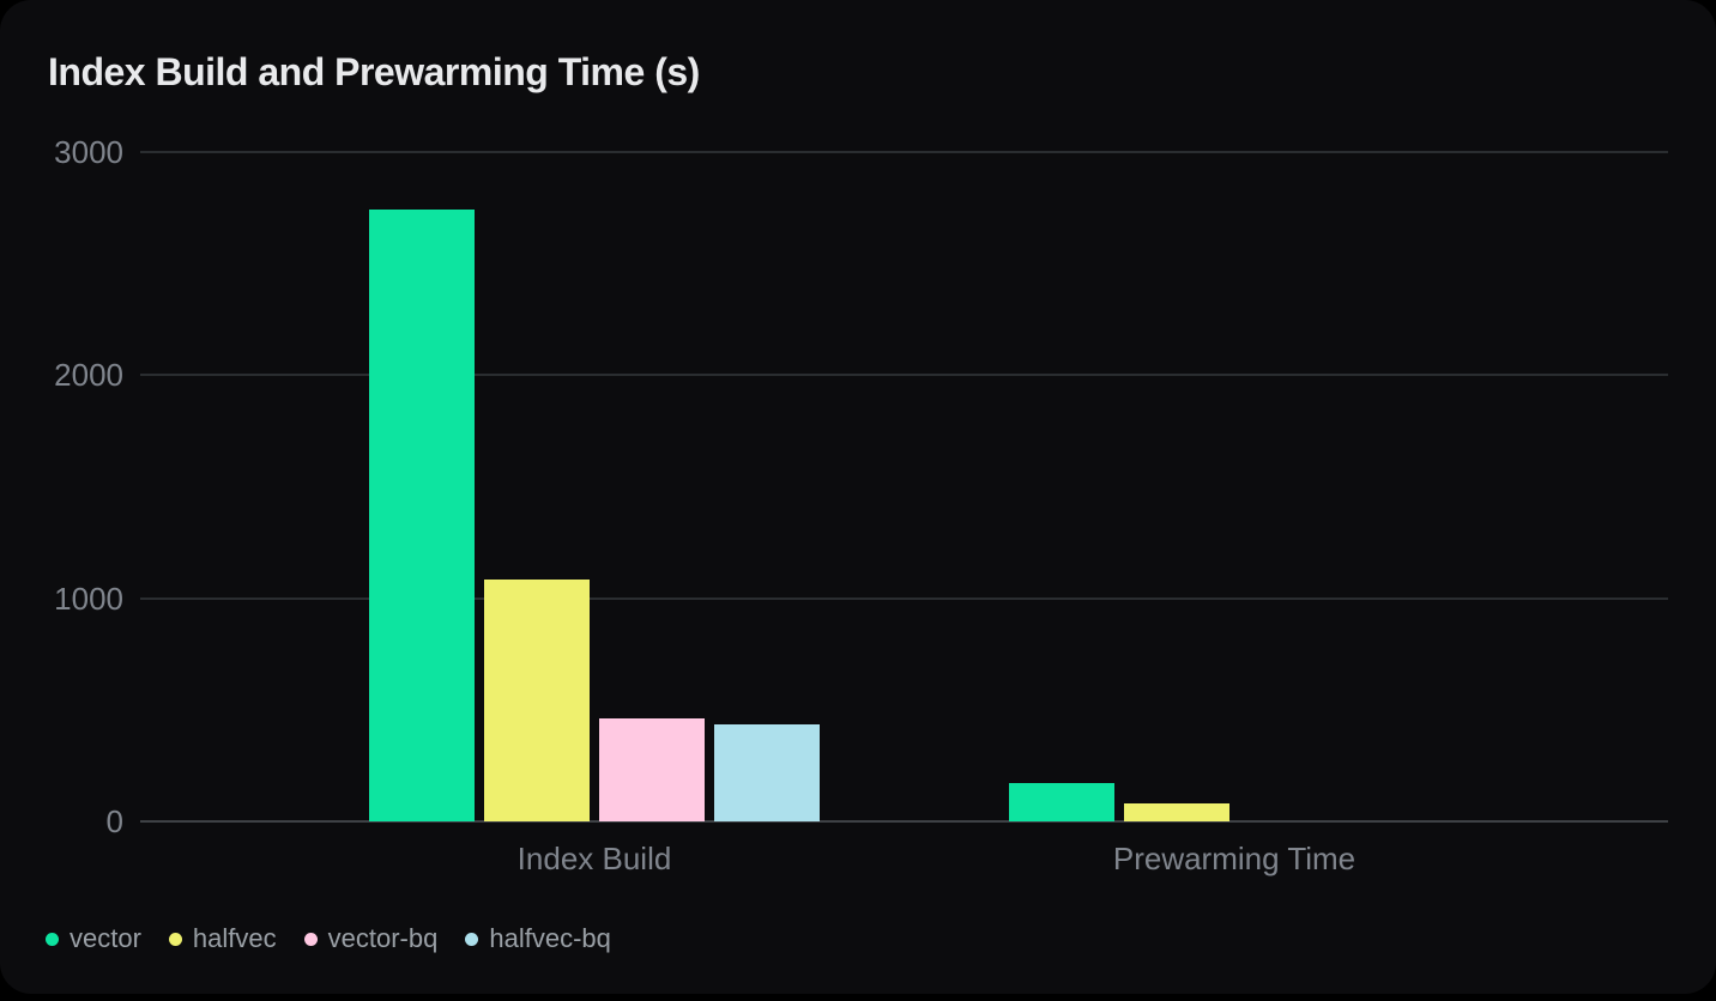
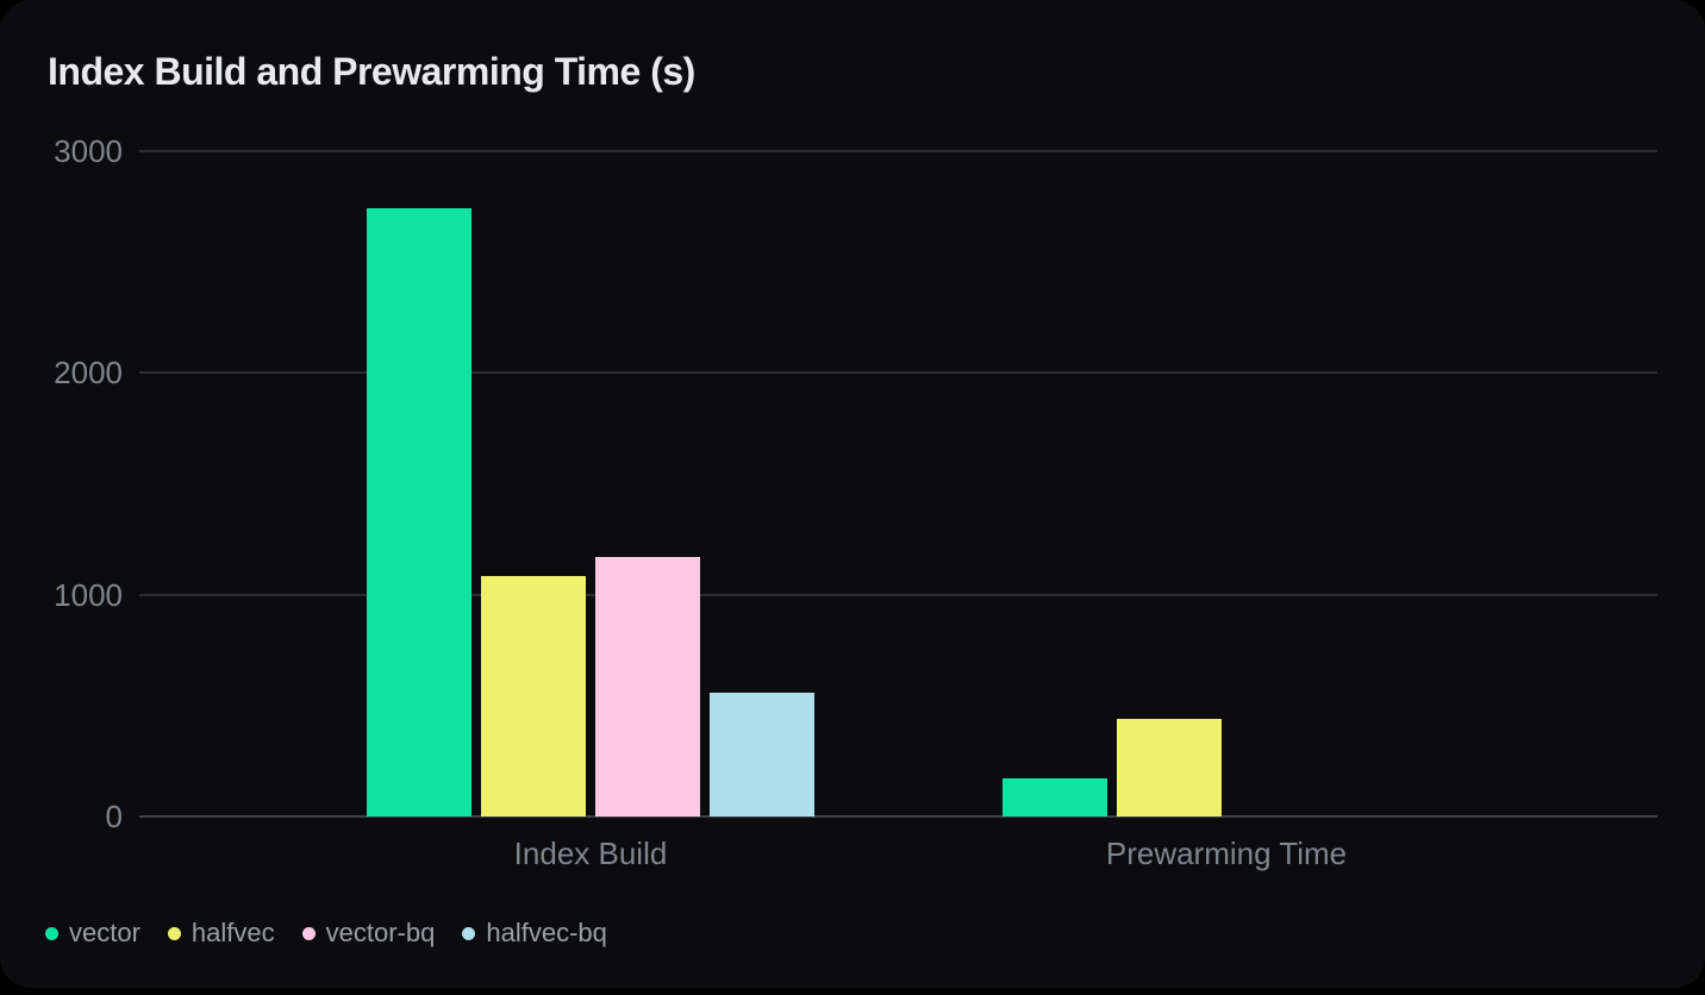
vector-bq/Index Build: 460 -> 1170
halfvec-bq/Index Build: 440 -> 560
halfvec/Prewarming Time: 80 -> 440
